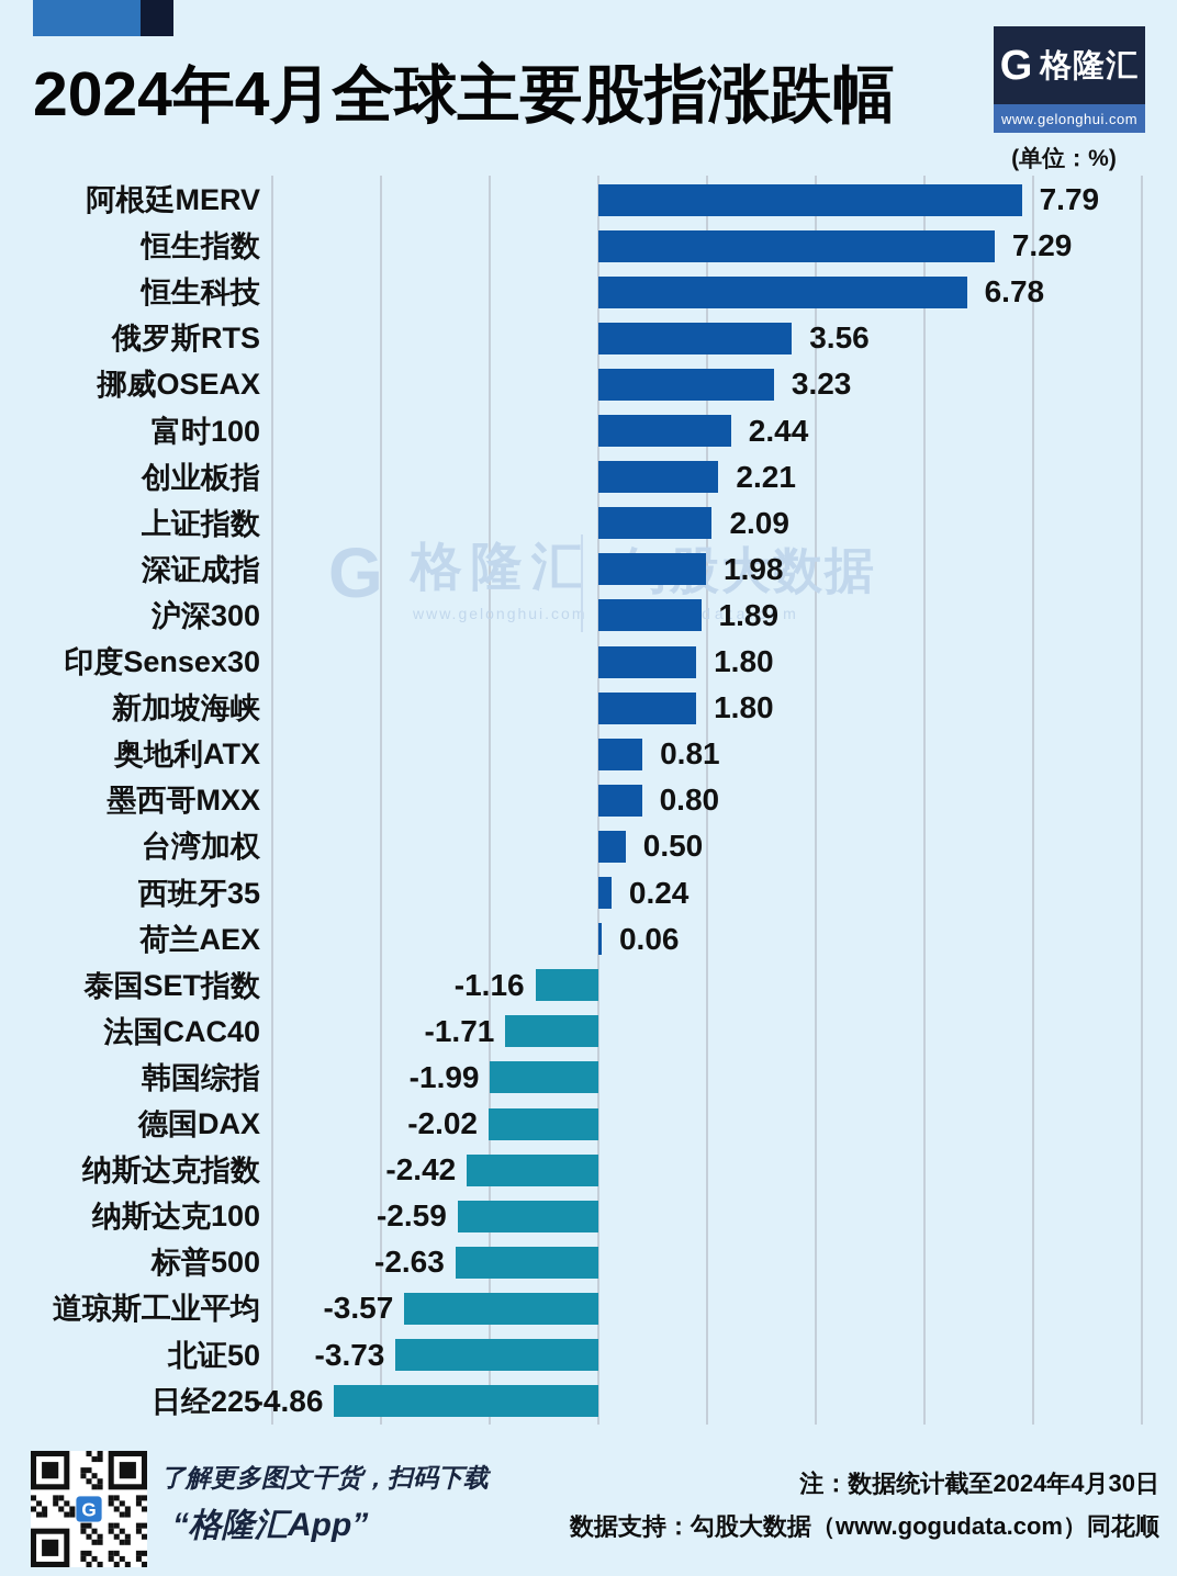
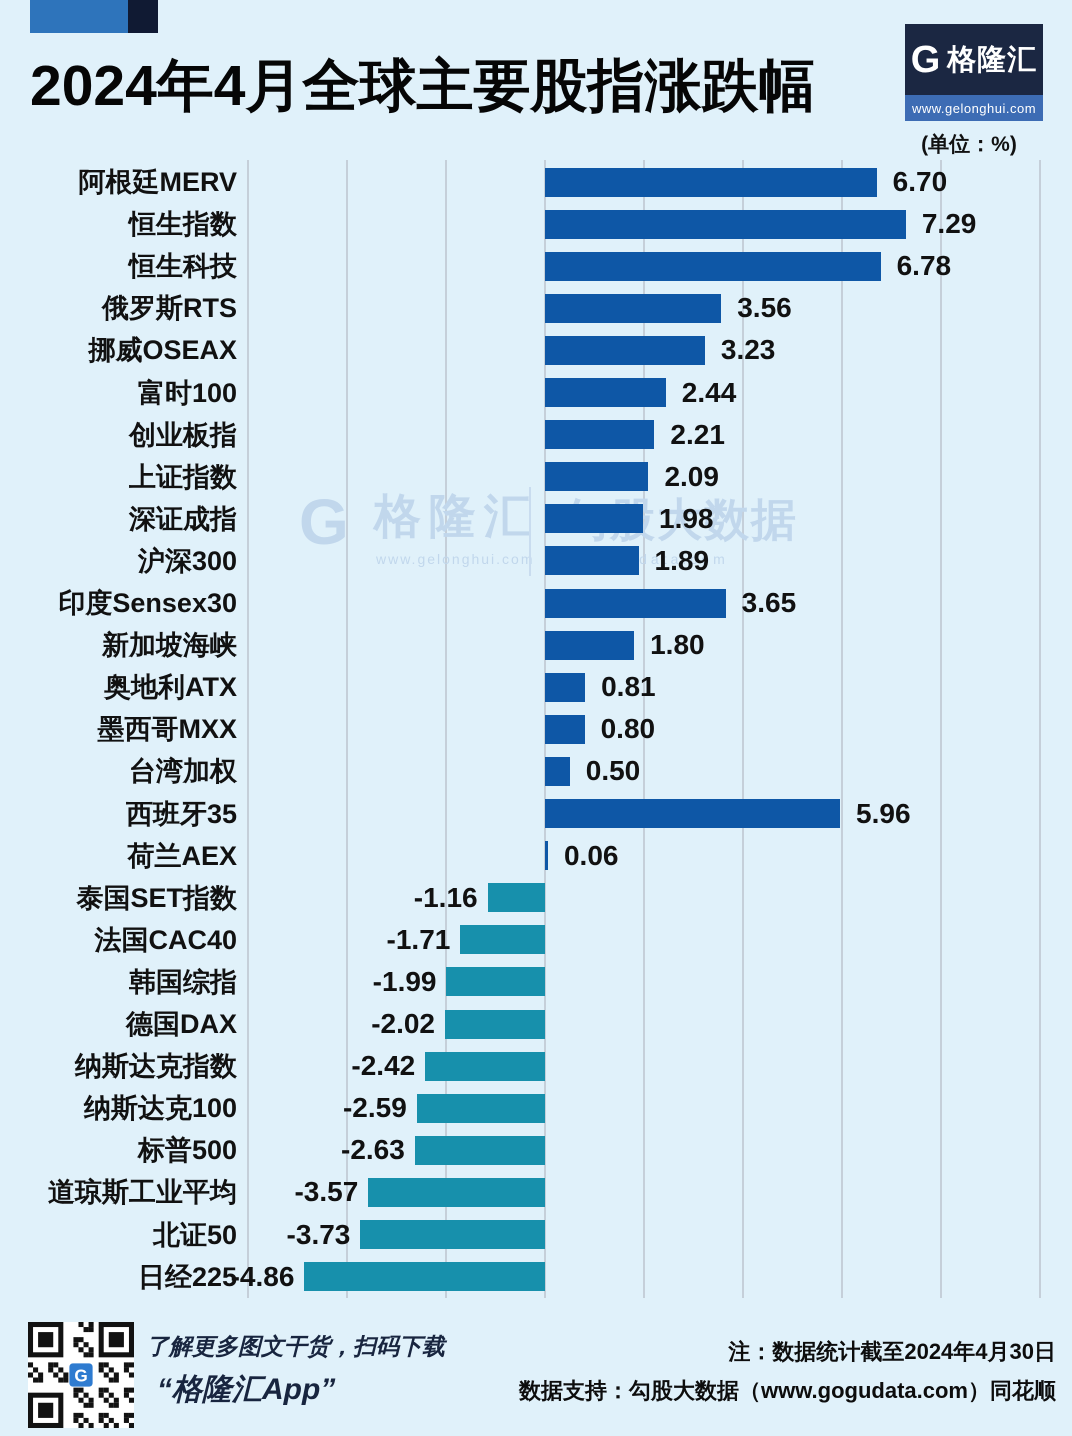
阿根廷MERV: 7.79 -> 6.70
印度Sensex30: 1.80 -> 3.65
西班牙35: 0.24 -> 5.96
